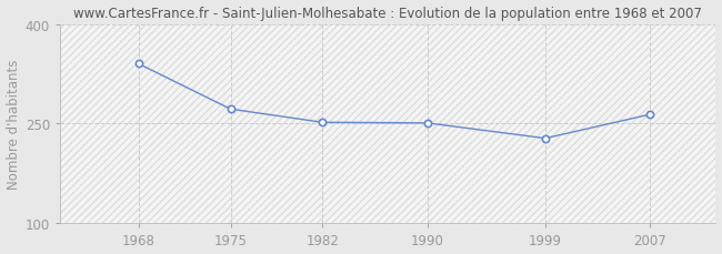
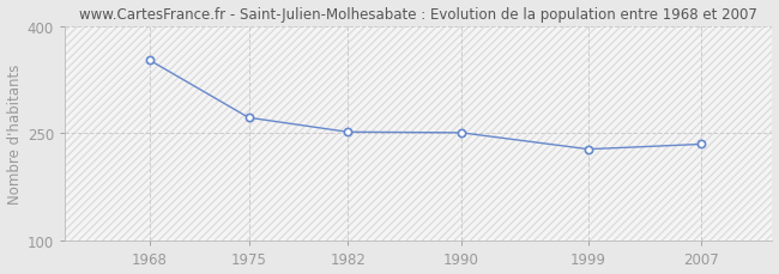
1968: 340 -> 352
2007: 264 -> 235
